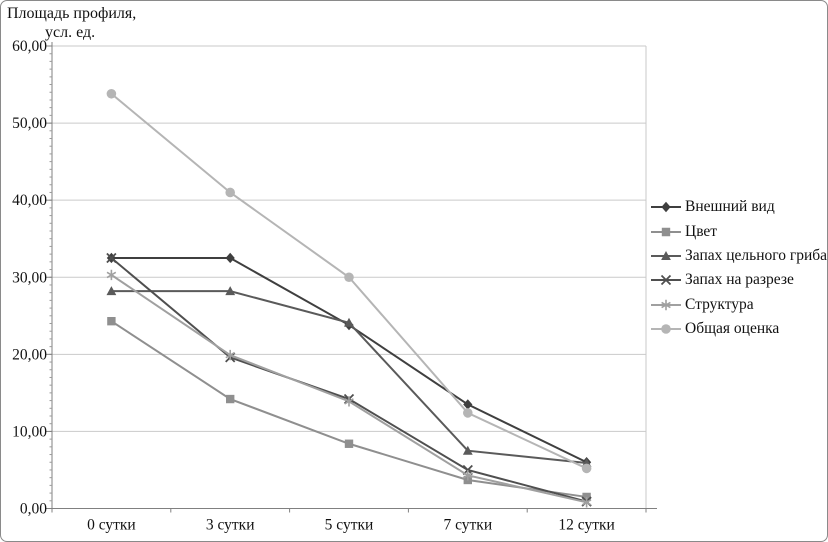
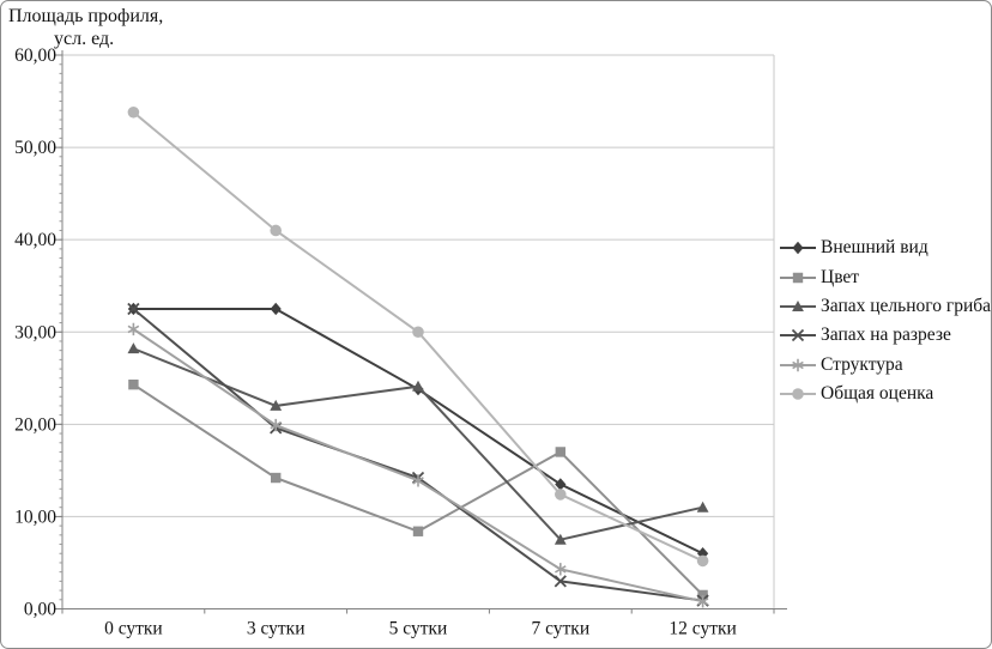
Запах цельного гриба/3 сутки: 28 -> 22
Цвет/7 сутки: 4 -> 17
Запах на разрезе/7 сутки: 5 -> 3
Запах цельного гриба/12 сутки: 6 -> 11
